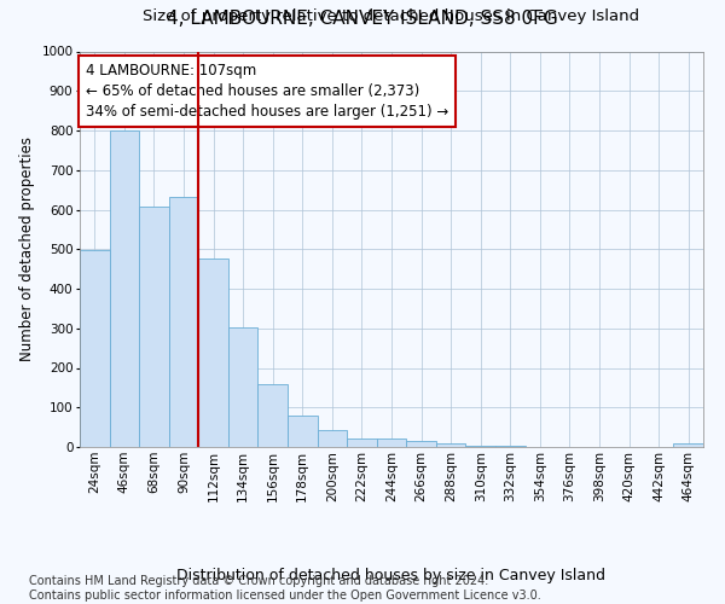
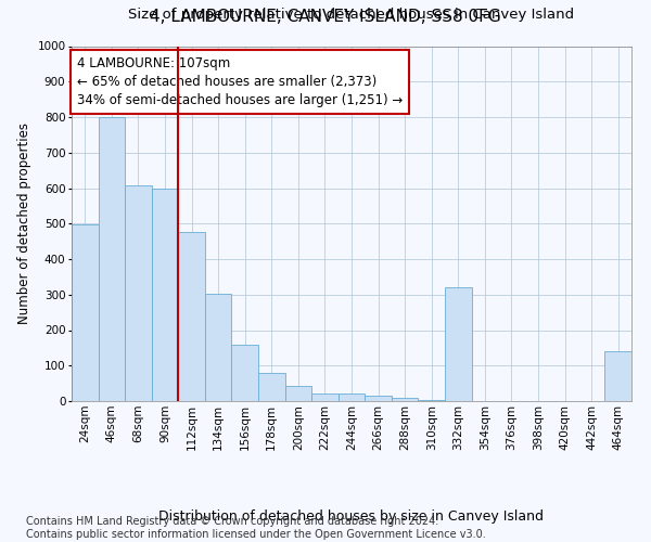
90sqm: 632 -> 600
332sqm: 2 -> 320
464sqm: 10 -> 140
